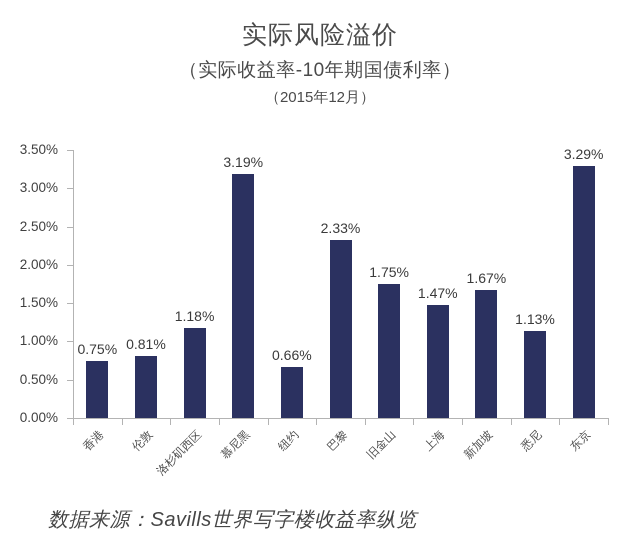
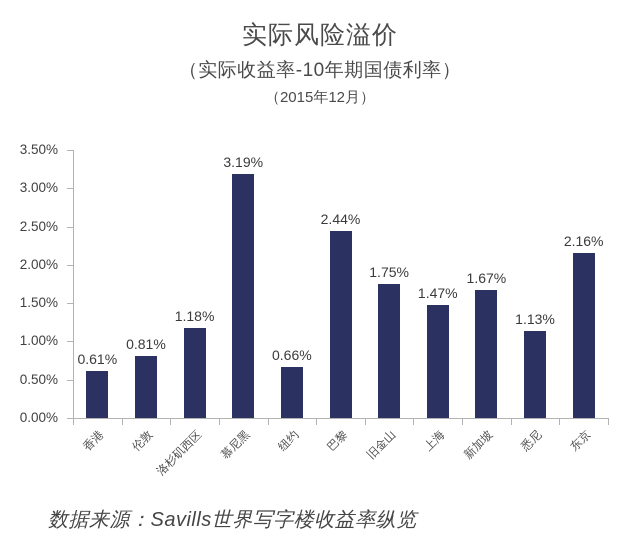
香港: 0.75% -> 0.61%
巴黎: 2.33% -> 2.44%
东京: 3.29% -> 2.16%
